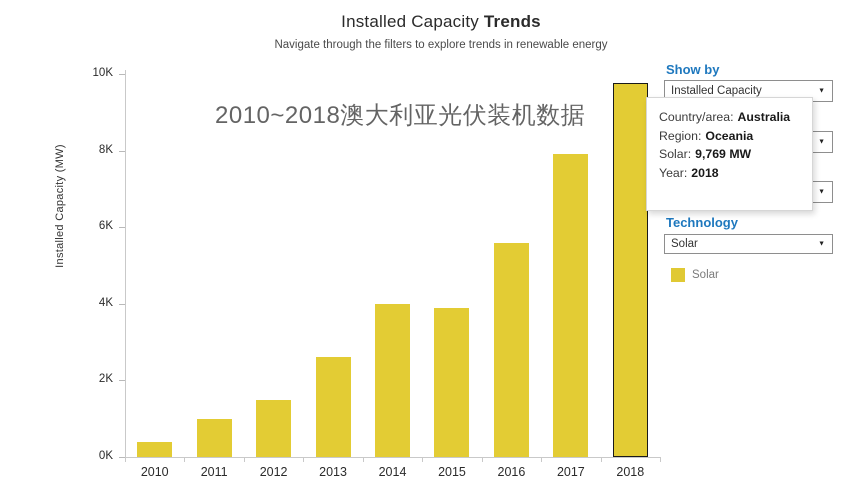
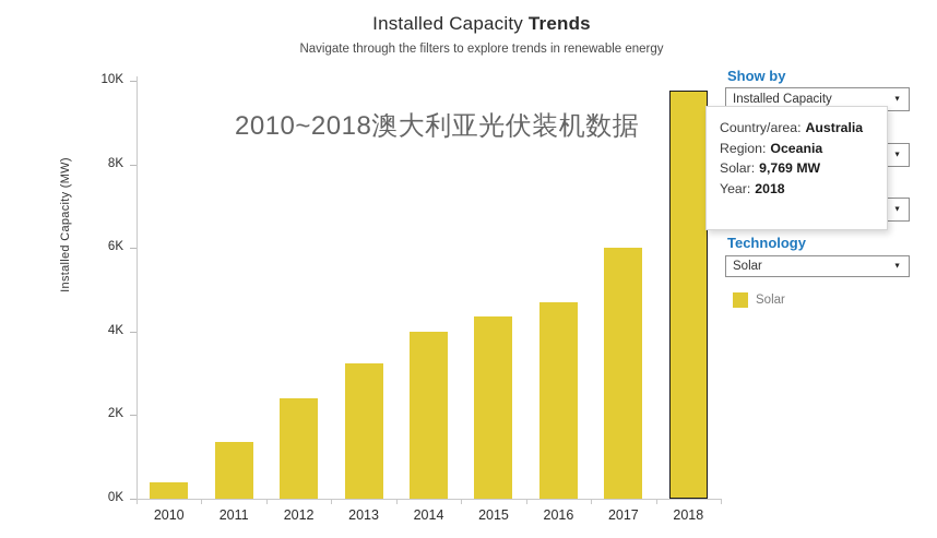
2011: 1.0K -> 1.4K
2012: 1.5K -> 2.4K
2013: 2.6K -> 3.2K
2015: 3.9K -> 4.4K
2016: 5.6K -> 4.7K
2017: 7.9K -> 6.0K
